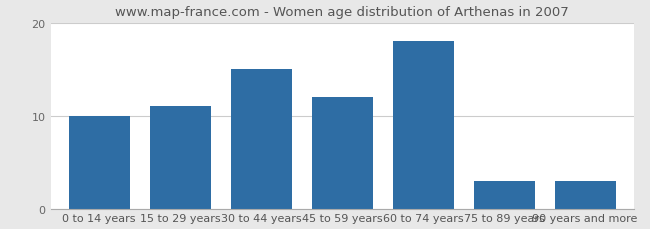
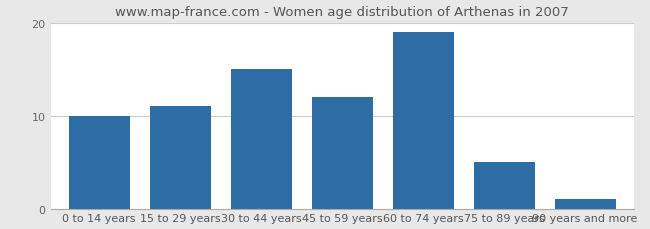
60 to 74 years: 18 -> 19
75 to 89 years: 3 -> 5
90 years and more: 3 -> 1
